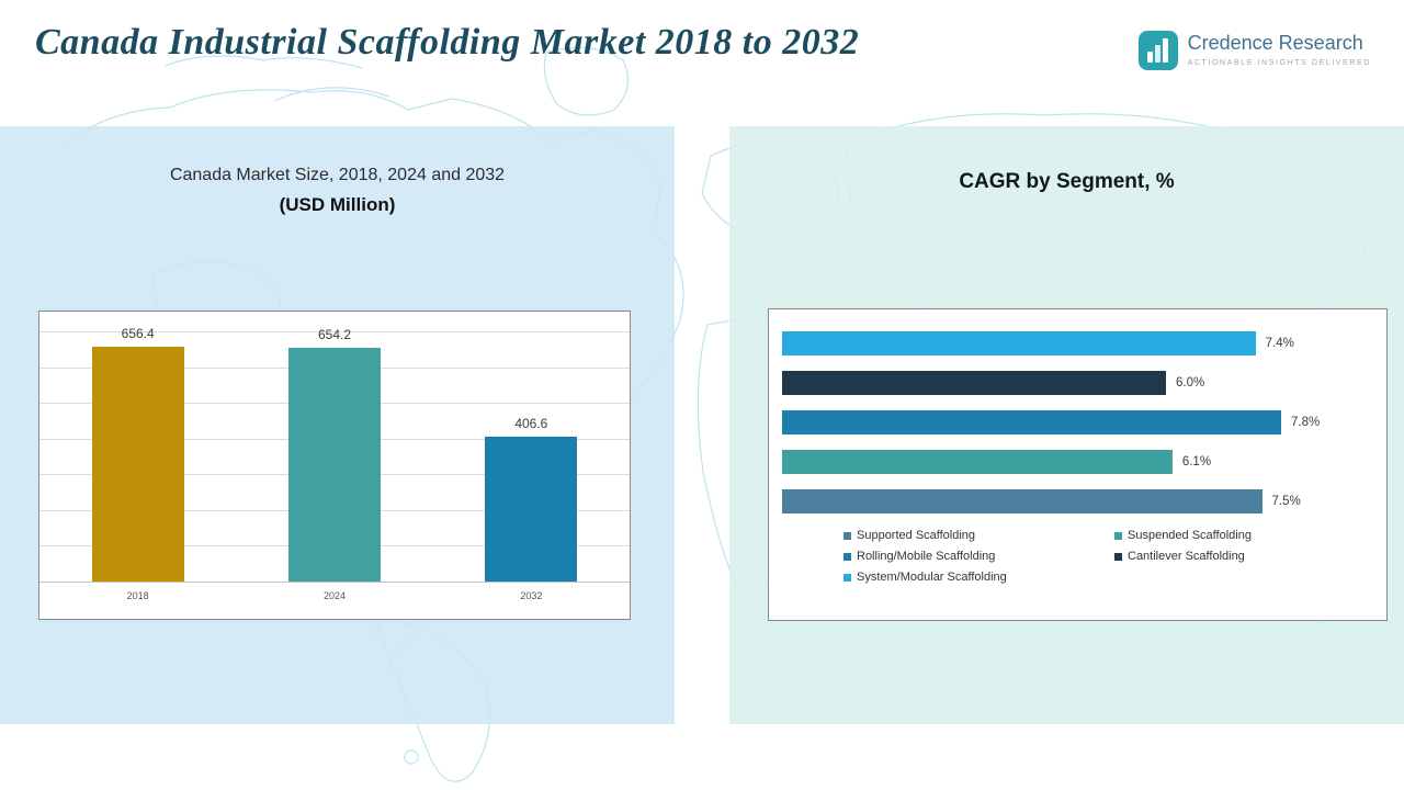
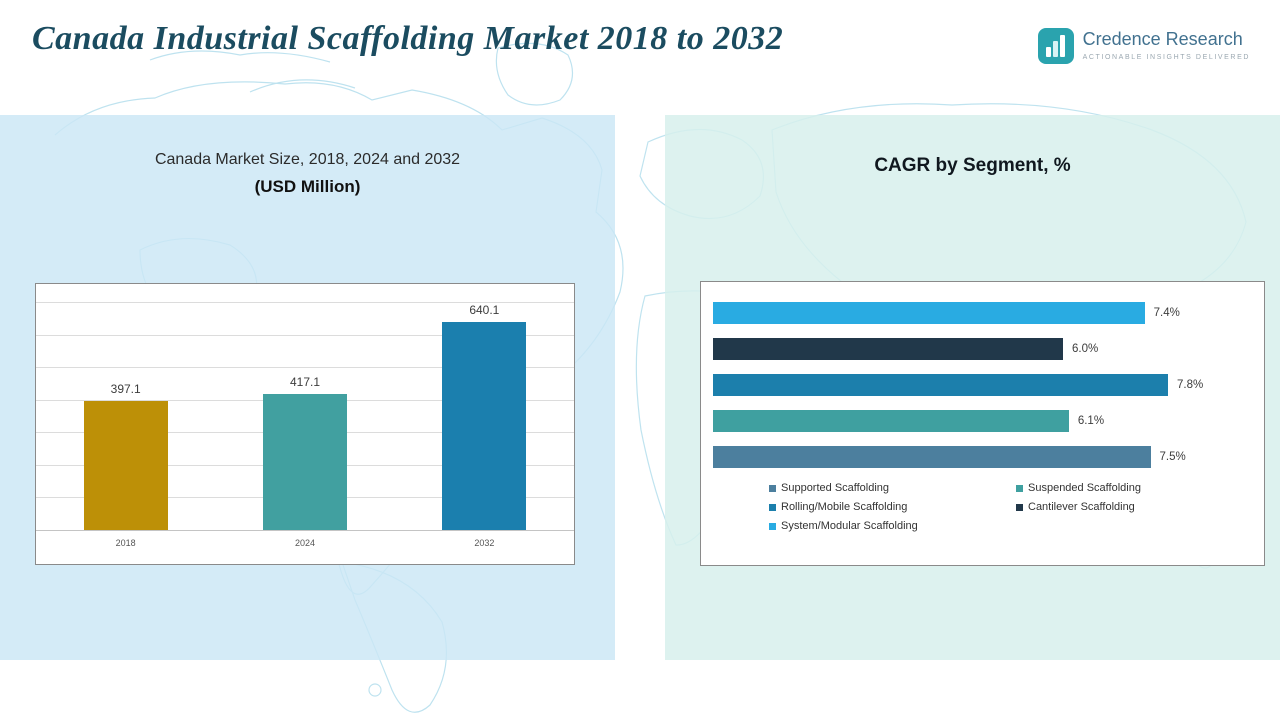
Canada Market Size, 2018, 2024 and 2032 (USD Million)/2018: 656.4 -> 397.1
Canada Market Size, 2018, 2024 and 2032 (USD Million)/2024: 654.2 -> 417.1
Canada Market Size, 2018, 2024 and 2032 (USD Million)/2032: 406.6 -> 640.1
